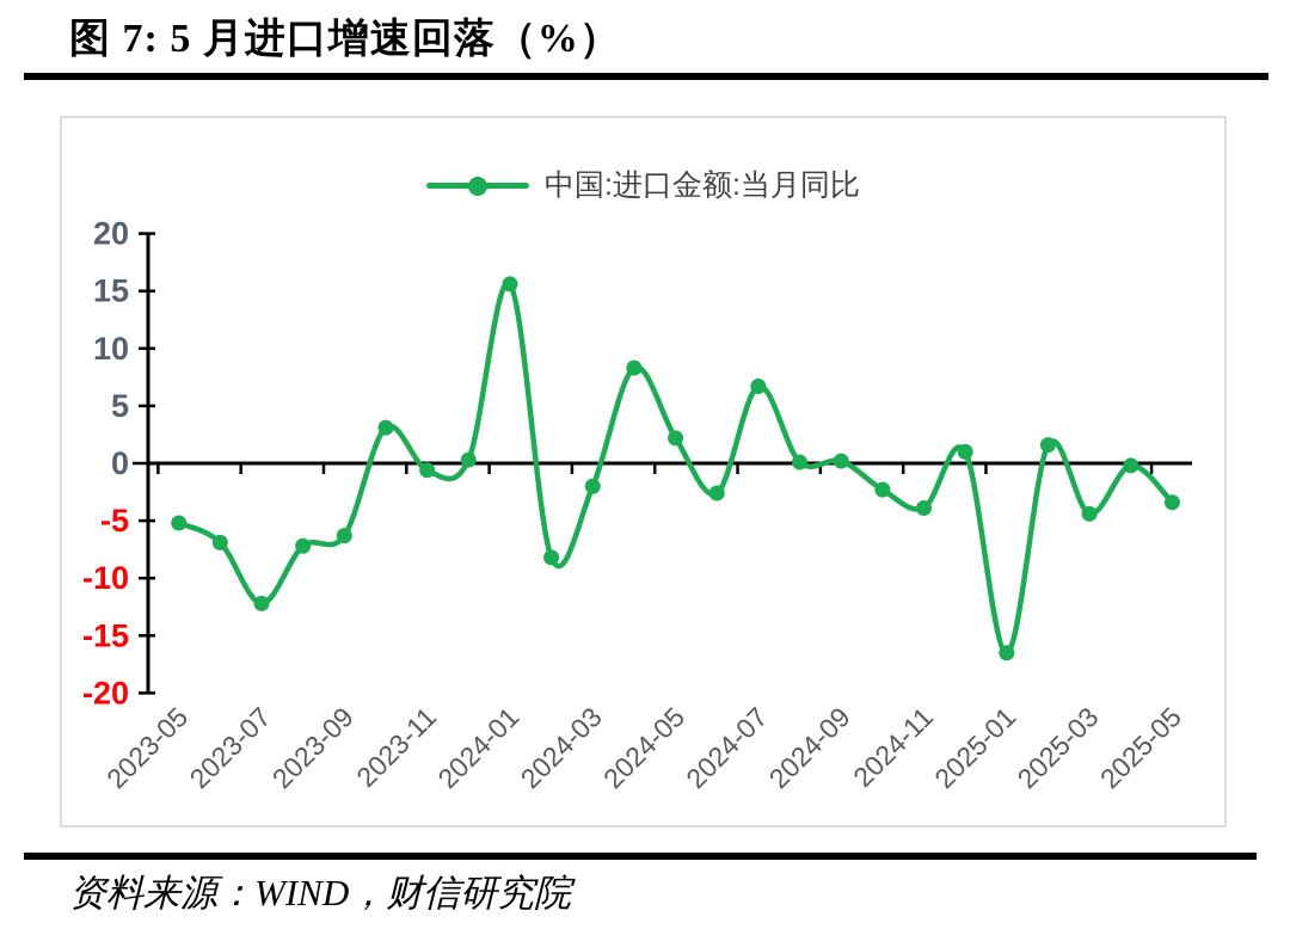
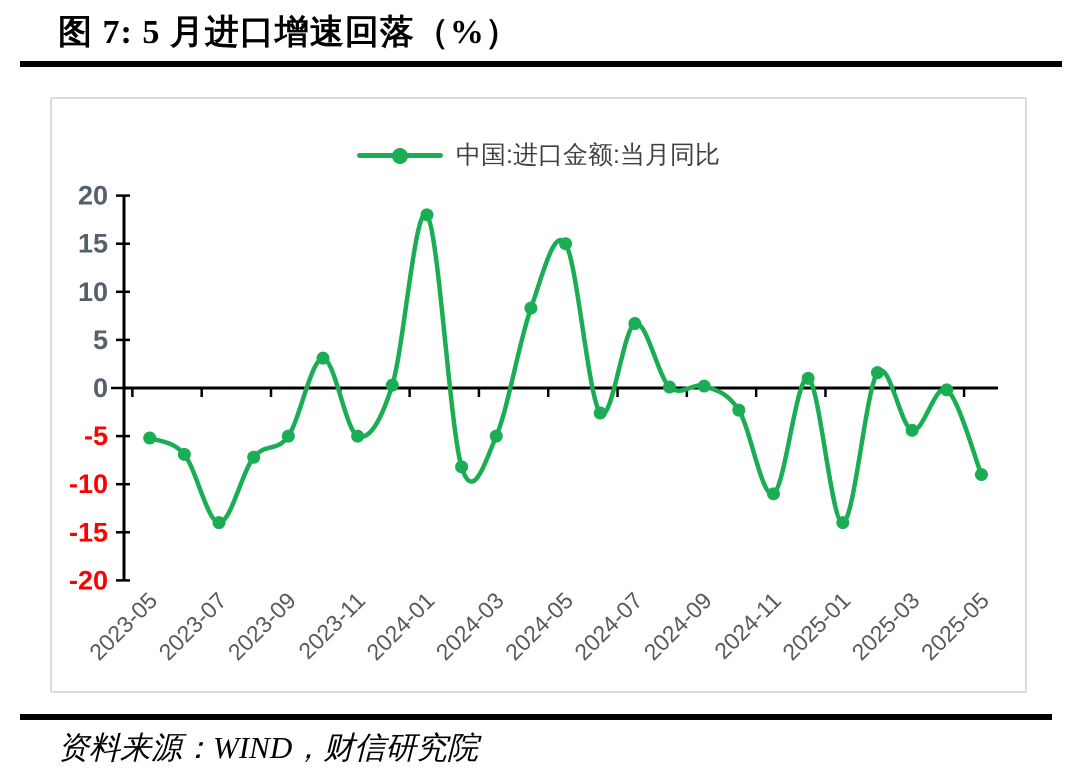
2023-07: -12 -> -14
2023-09: -6 -> -5
2023-11: -1 -> -5
2024-01: 16 -> 18
2024-03: -2 -> -5
2024-05: 2 -> 15
2024-11: -4 -> -11
2025-01: -16 -> -14
2025-05: -3 -> -9
